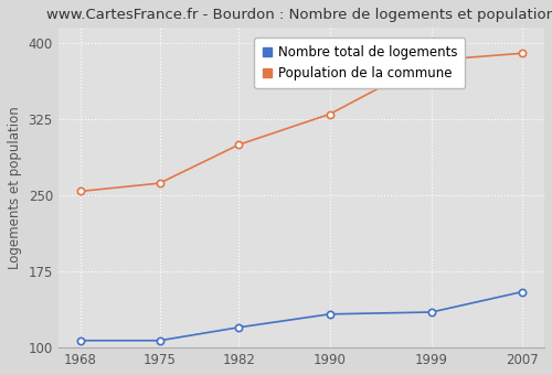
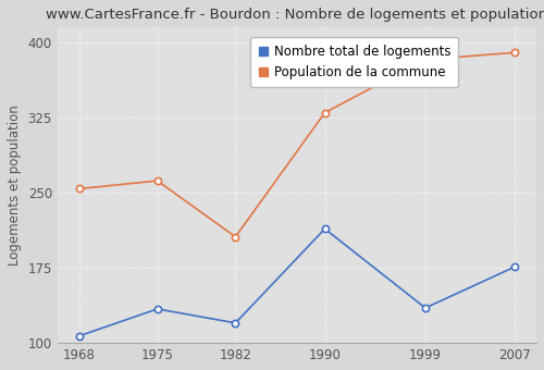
Nombre total de logements/1975: 107 -> 134
Population de la commune/1982: 300 -> 206
Nombre total de logements/1990: 133 -> 214
Nombre total de logements/2007: 155 -> 176
